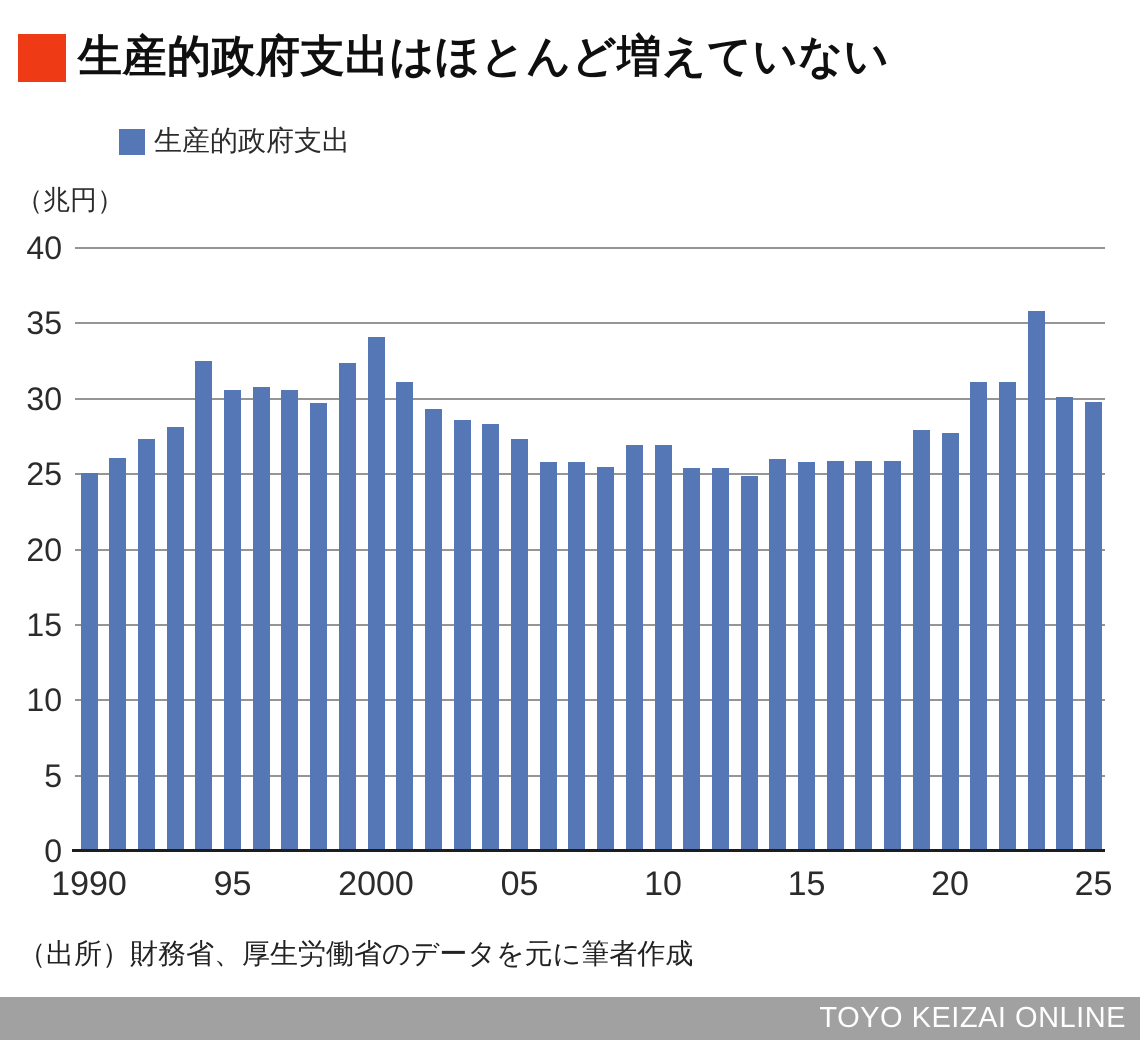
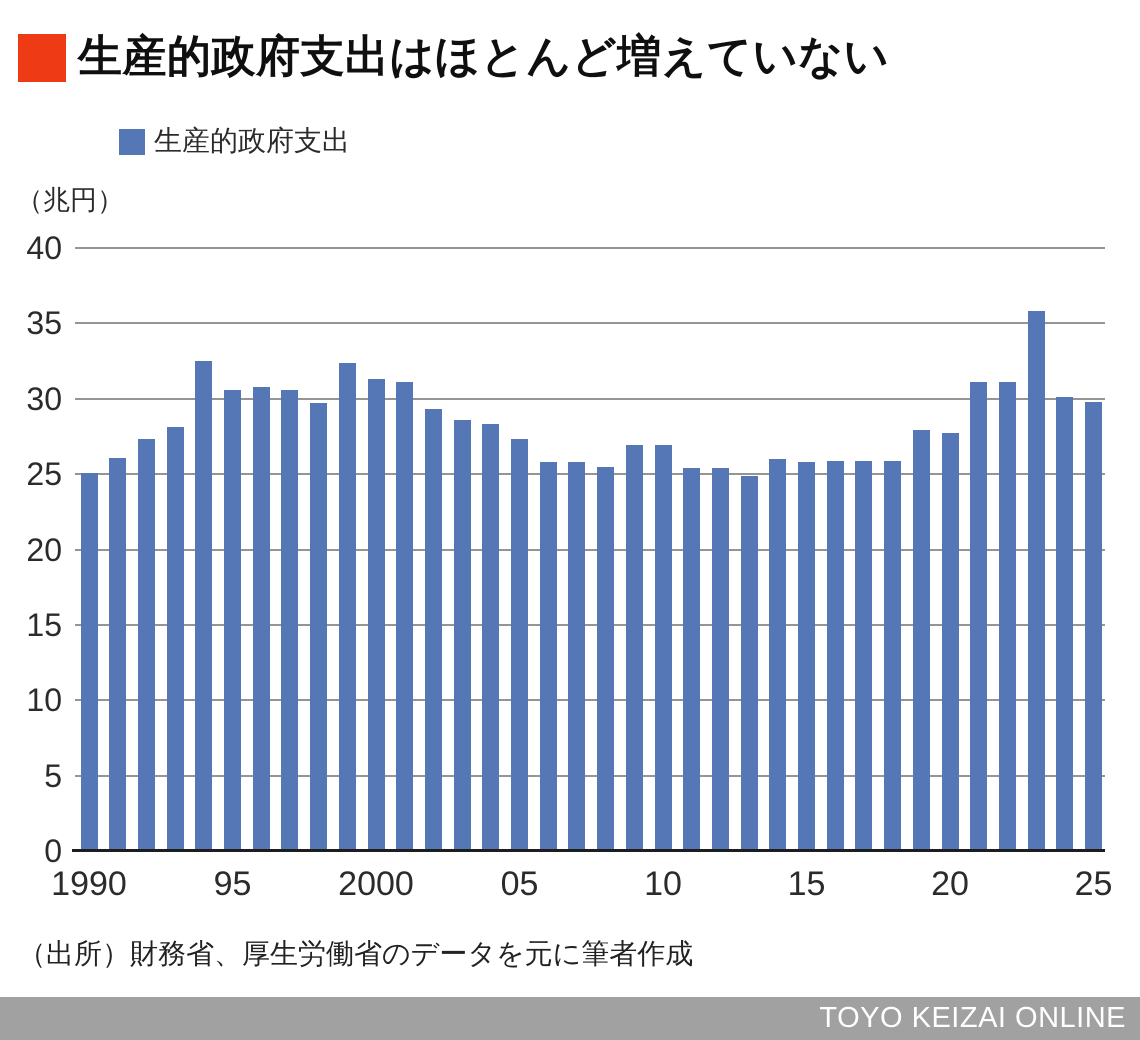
2000: 34.1 -> 31.3
